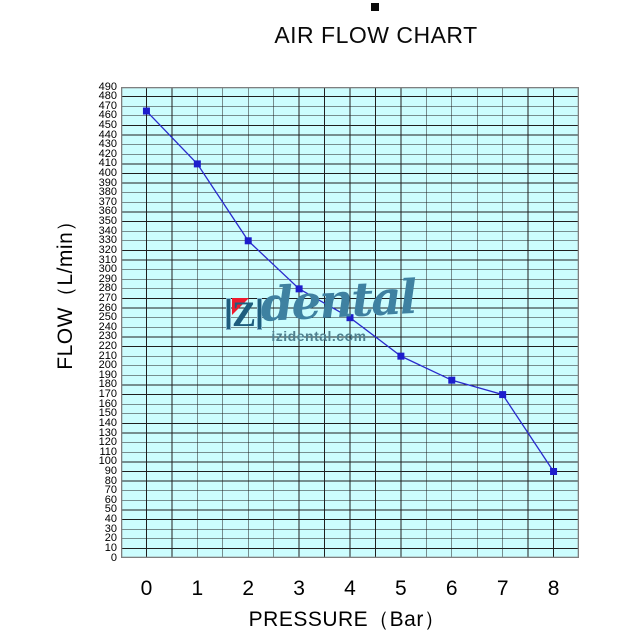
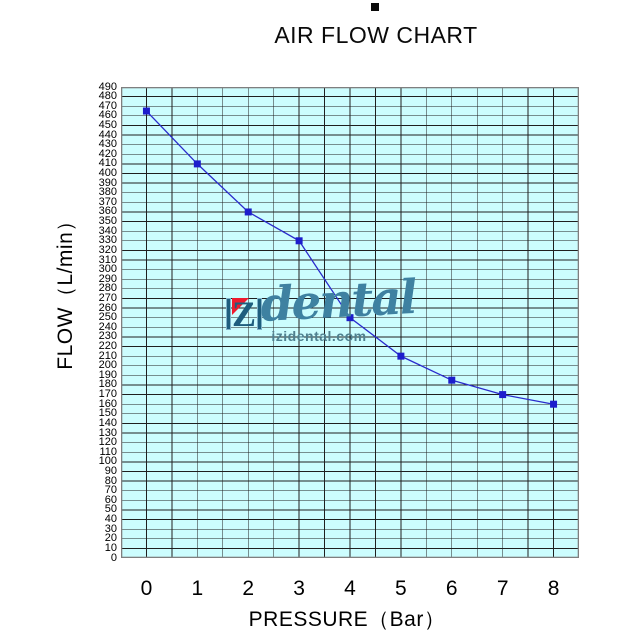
2: 330 -> 360
3: 280 -> 330
8: 90 -> 160
